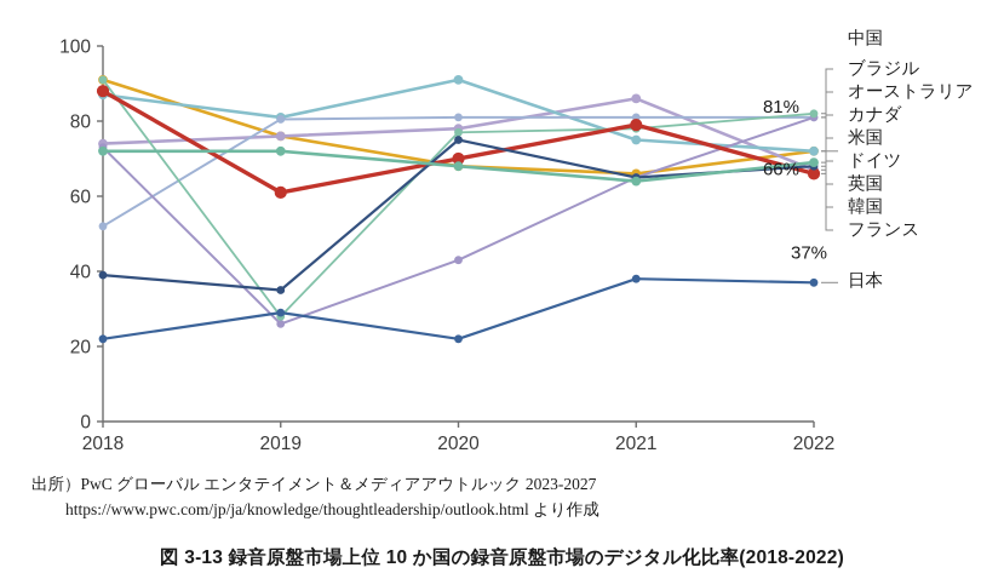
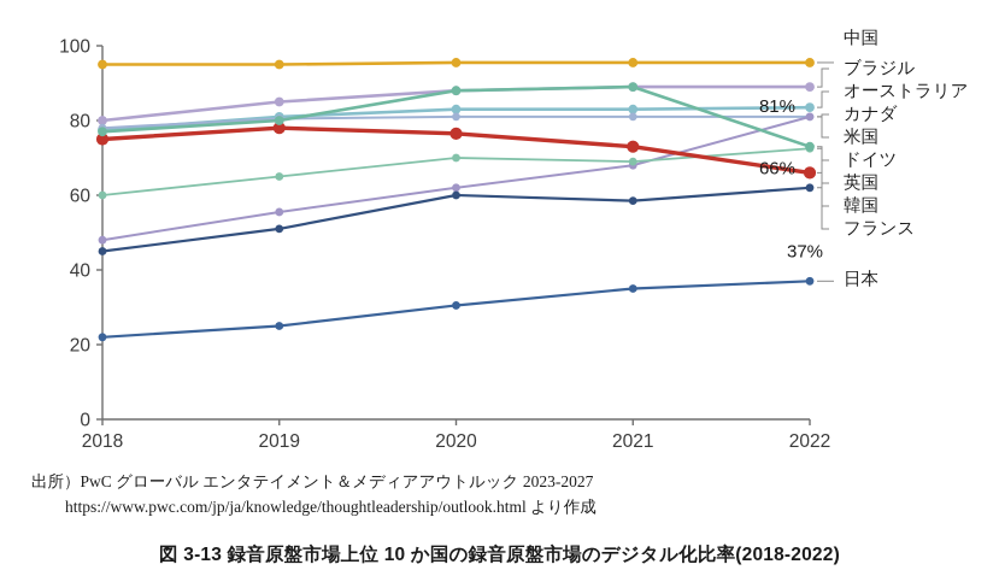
中国/2018: 91 -> 95
ブラジル/2018: 74 -> 80
オーストラリア/2018: 87 -> 78
カナダ/2018: 52 -> 78
米国/2018: 73 -> 48
ドイツ/2018: 91 -> 60
英国/2018: 88 -> 75
韓国/2018: 39 -> 45
フランス/2018: 72 -> 77
中国/2019: 76 -> 95
ブラジル/2019: 76 -> 85
米国/2019: 26 -> 56
ドイツ/2019: 28 -> 65
英国/2019: 61 -> 78
韓国/2019: 35 -> 51
フランス/2019: 72 -> 80
日本/2019: 29 -> 25
中国/2020: 68 -> 96
ブラジル/2020: 78 -> 88
オーストラリア/2020: 91 -> 83
米国/2020: 43 -> 62
ドイツ/2020: 77 -> 70
英国/2020: 70 -> 76
韓国/2020: 75 -> 60
フランス/2020: 68 -> 88
日本/2020: 22 -> 30
中国/2021: 66 -> 96
ブラジル/2021: 86 -> 89
オーストラリア/2021: 75 -> 83
米国/2021: 65 -> 68
ドイツ/2021: 78 -> 69
英国/2021: 79 -> 73
韓国/2021: 65 -> 58
フランス/2021: 64 -> 89
日本/2021: 38 -> 35
中国/2022: 72 -> 96
ブラジル/2022: 67 -> 89
オーストラリア/2022: 72 -> 84
ドイツ/2022: 82 -> 72
韓国/2022: 68 -> 62
フランス/2022: 69 -> 73
